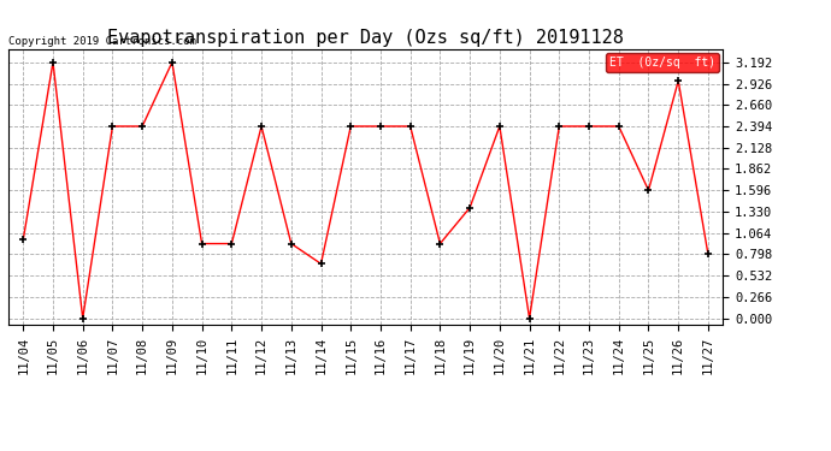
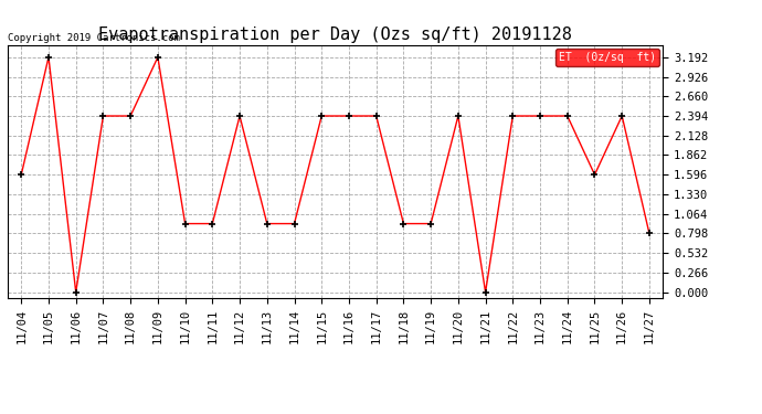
11/04: 0.98 -> 1.60
11/14: 0.68 -> 0.93
11/19: 1.38 -> 0.93
11/26: 2.96 -> 2.39
